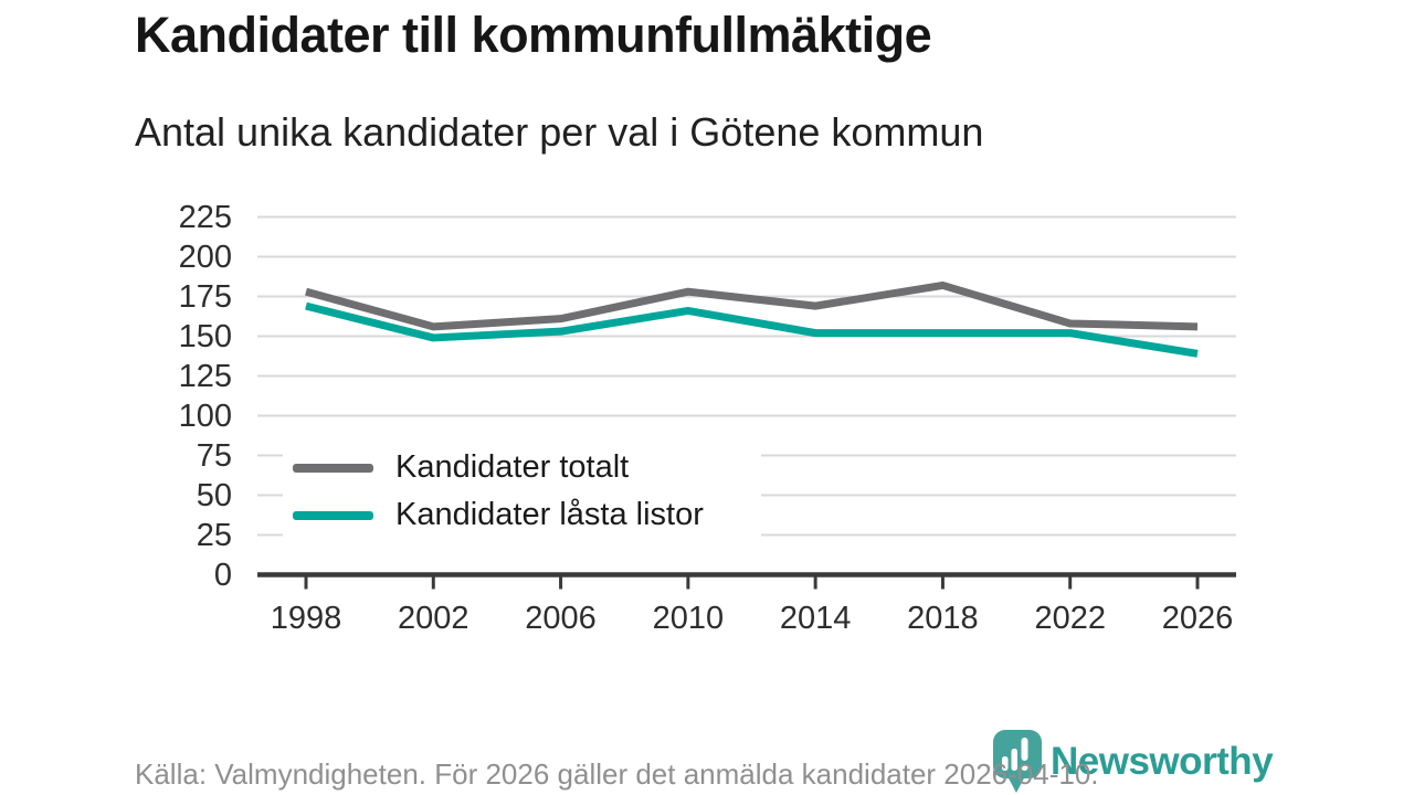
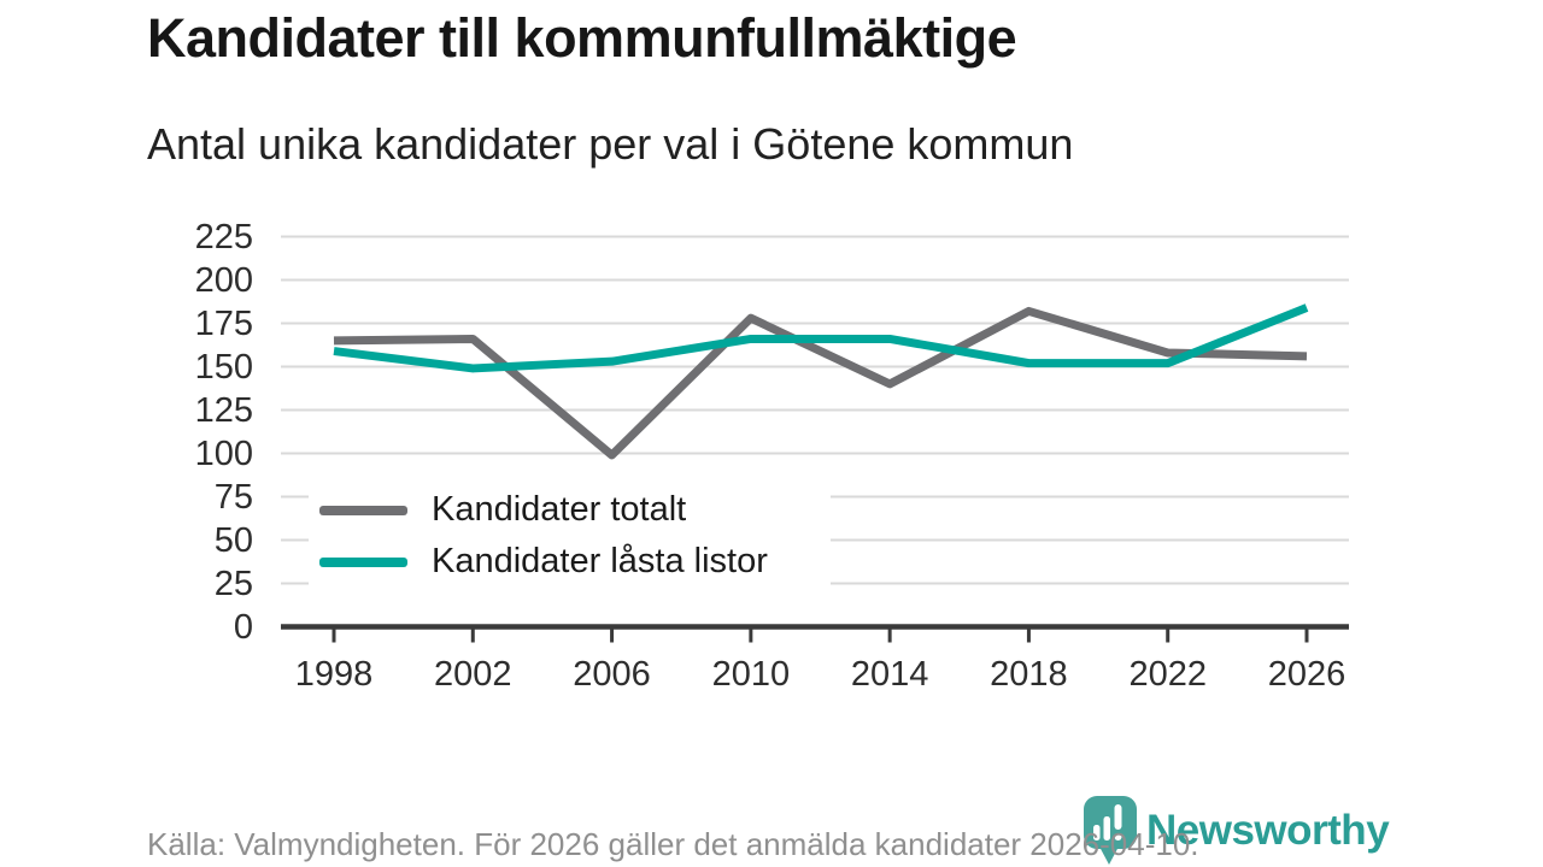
Kandidater totalt/1998: 178 -> 165
Kandidater låsta listor/1998: 169 -> 159
Kandidater totalt/2002: 156 -> 166
Kandidater totalt/2006: 161 -> 99
Kandidater totalt/2014: 169 -> 140
Kandidater låsta listor/2014: 152 -> 166
Kandidater låsta listor/2026: 139 -> 184
